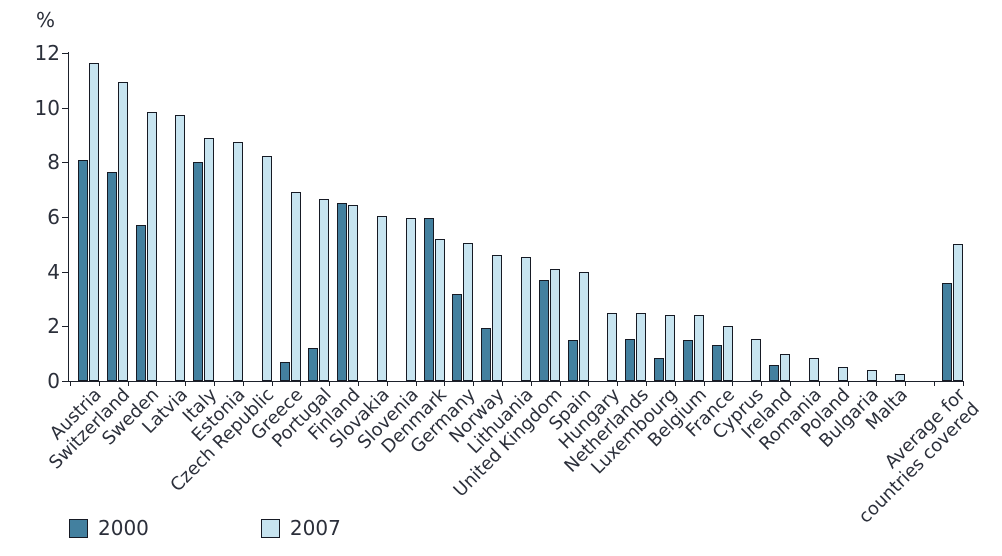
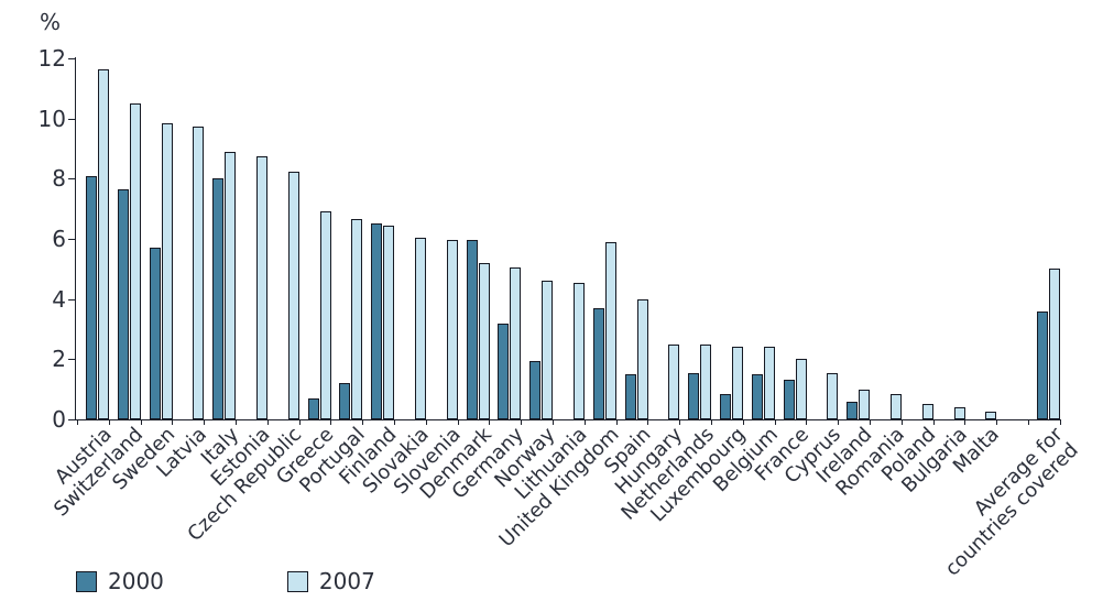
2007/Switzerland: 10.9 -> 10.5
2007/United Kingdom: 4.1 -> 5.9
